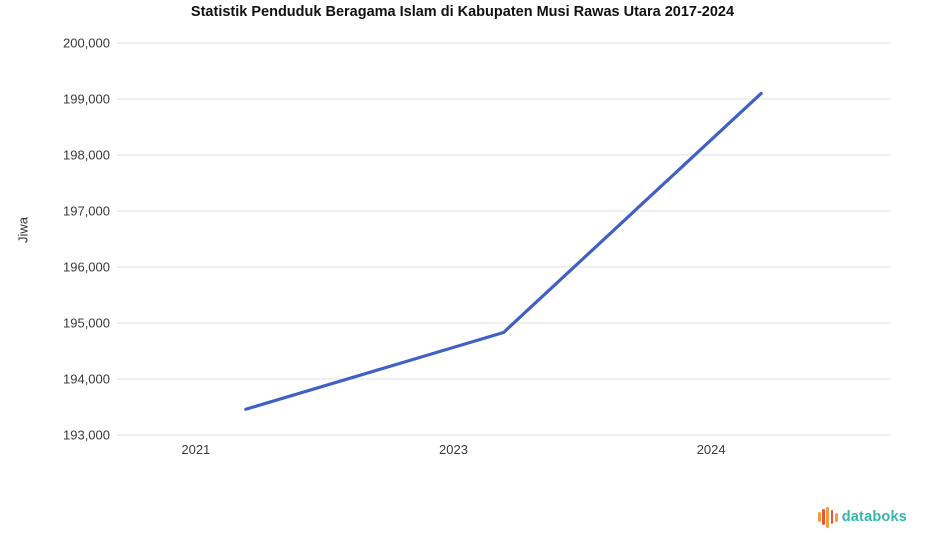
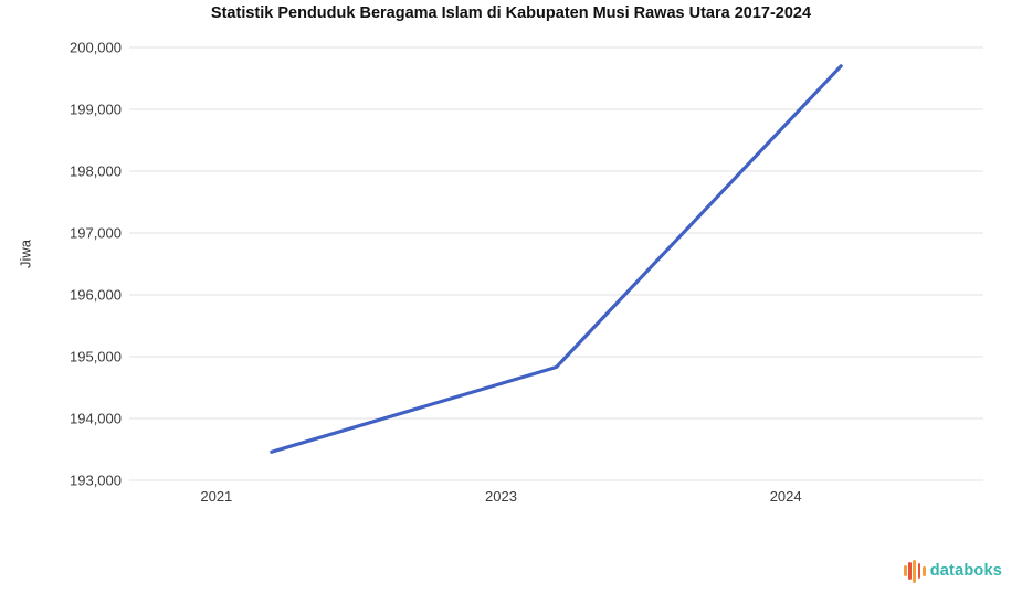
2024: 199100 -> 199700
